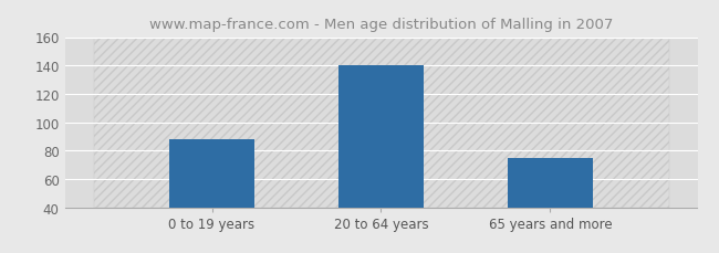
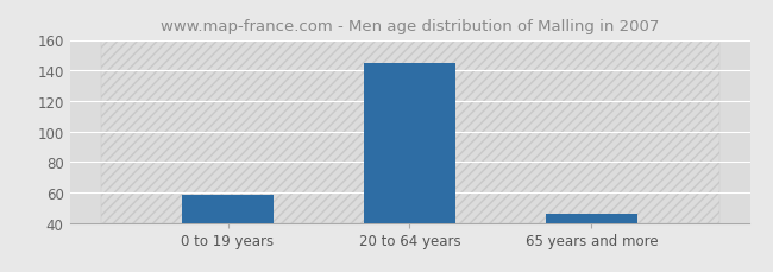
0 to 19 years: 88 -> 58
20 to 64 years: 140 -> 145
65 years and more: 75 -> 46
